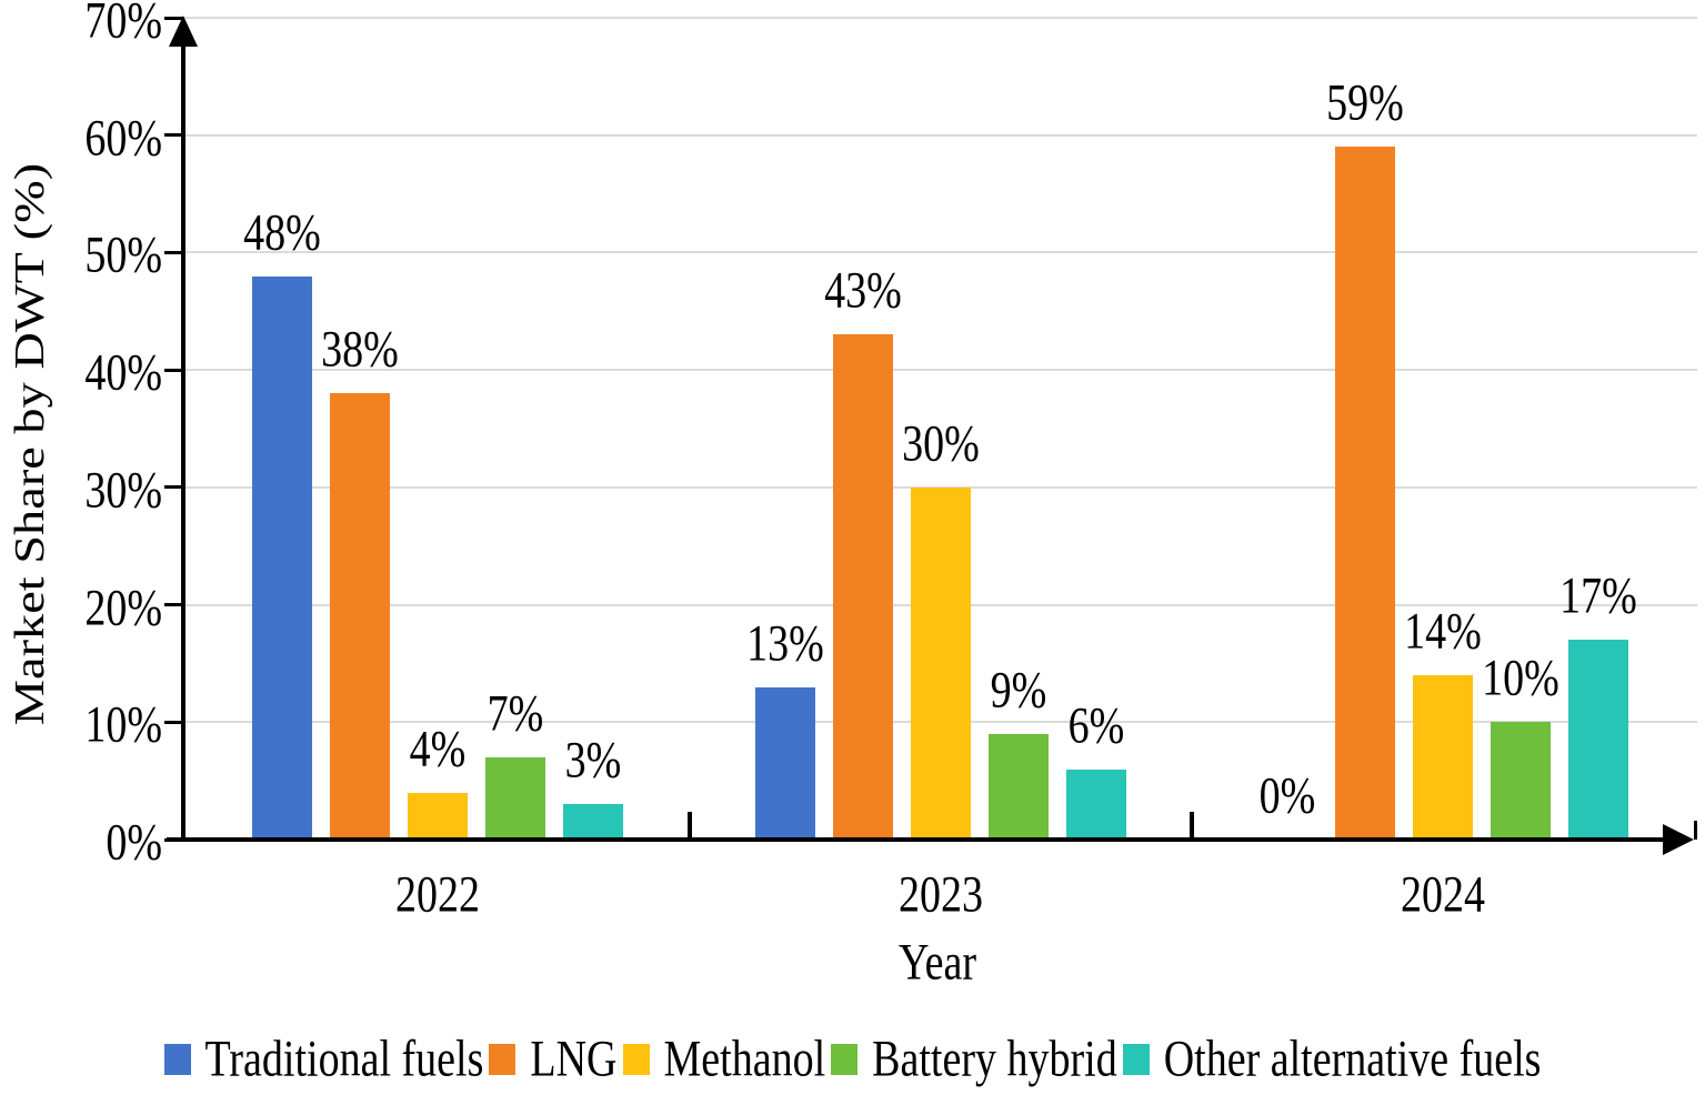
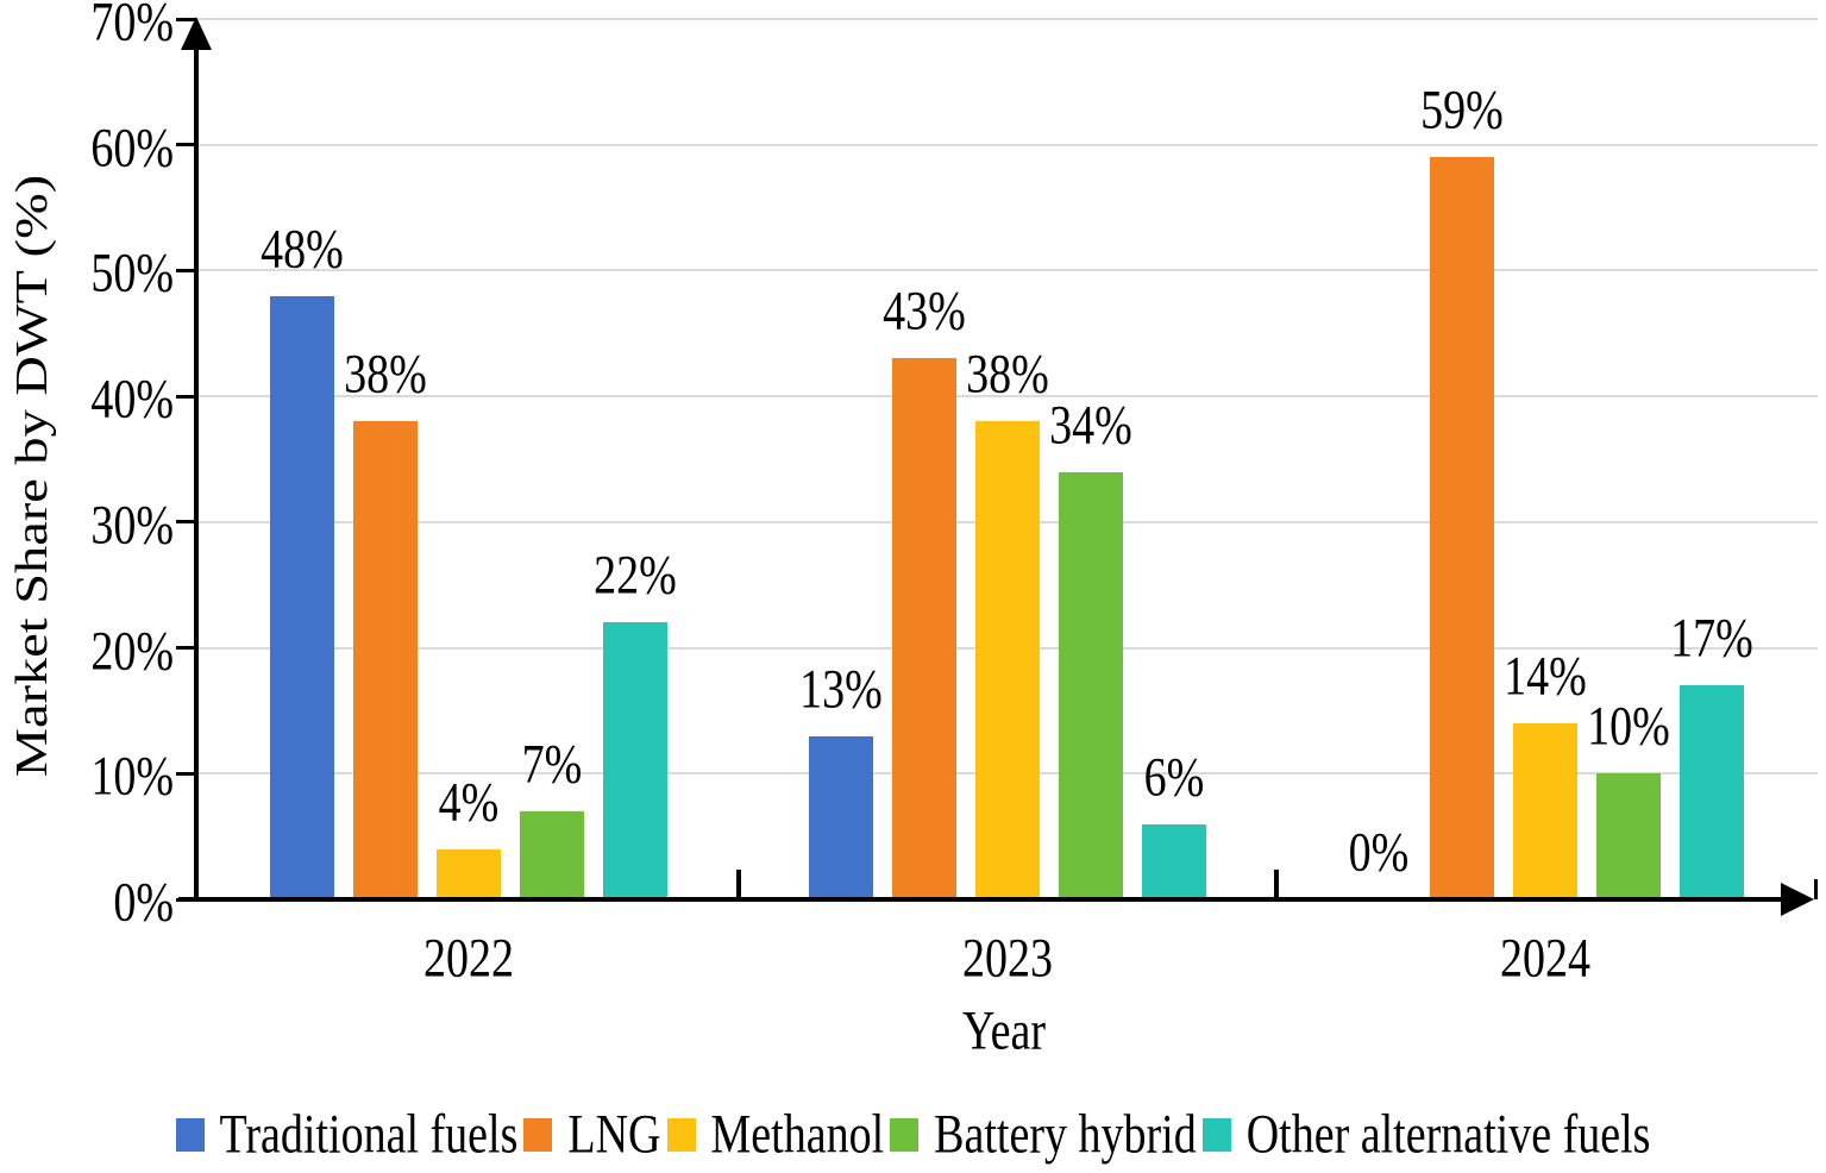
Other alternative fuels/2022: 3% -> 22%
Methanol/2023: 30% -> 38%
Battery hybrid/2023: 9% -> 34%
